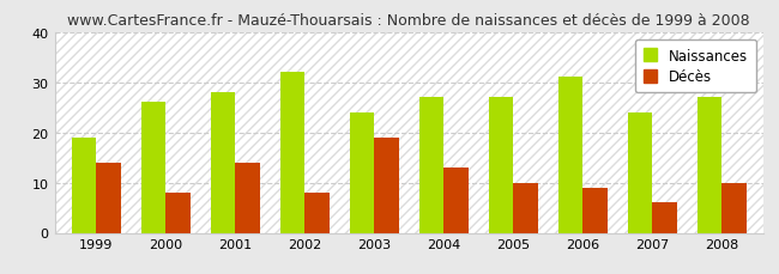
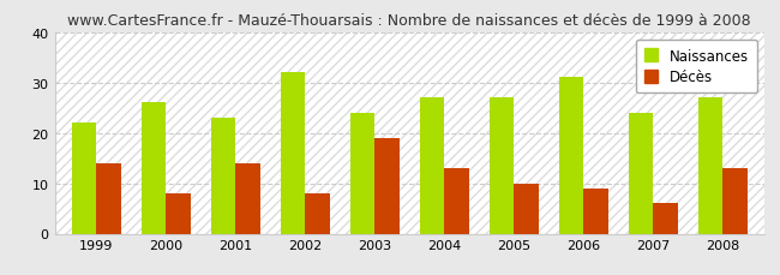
Naissances/1999: 19 -> 22
Naissances/2001: 28 -> 23
Décès/2008: 10 -> 13
